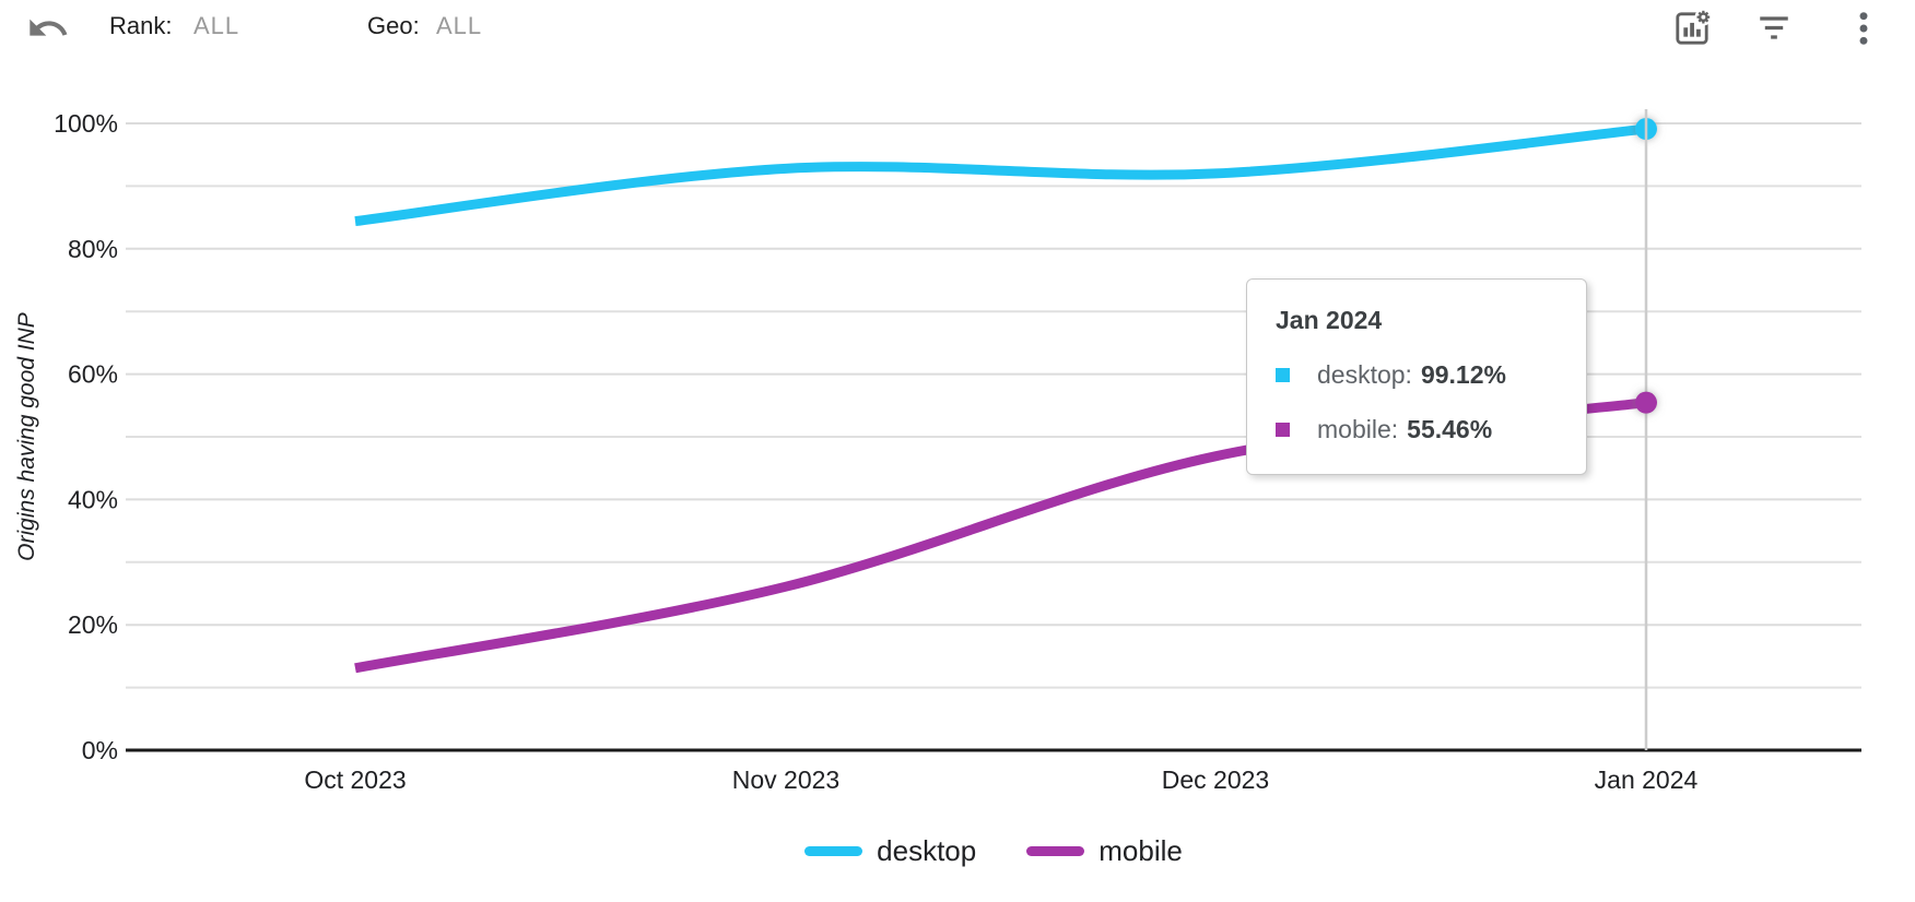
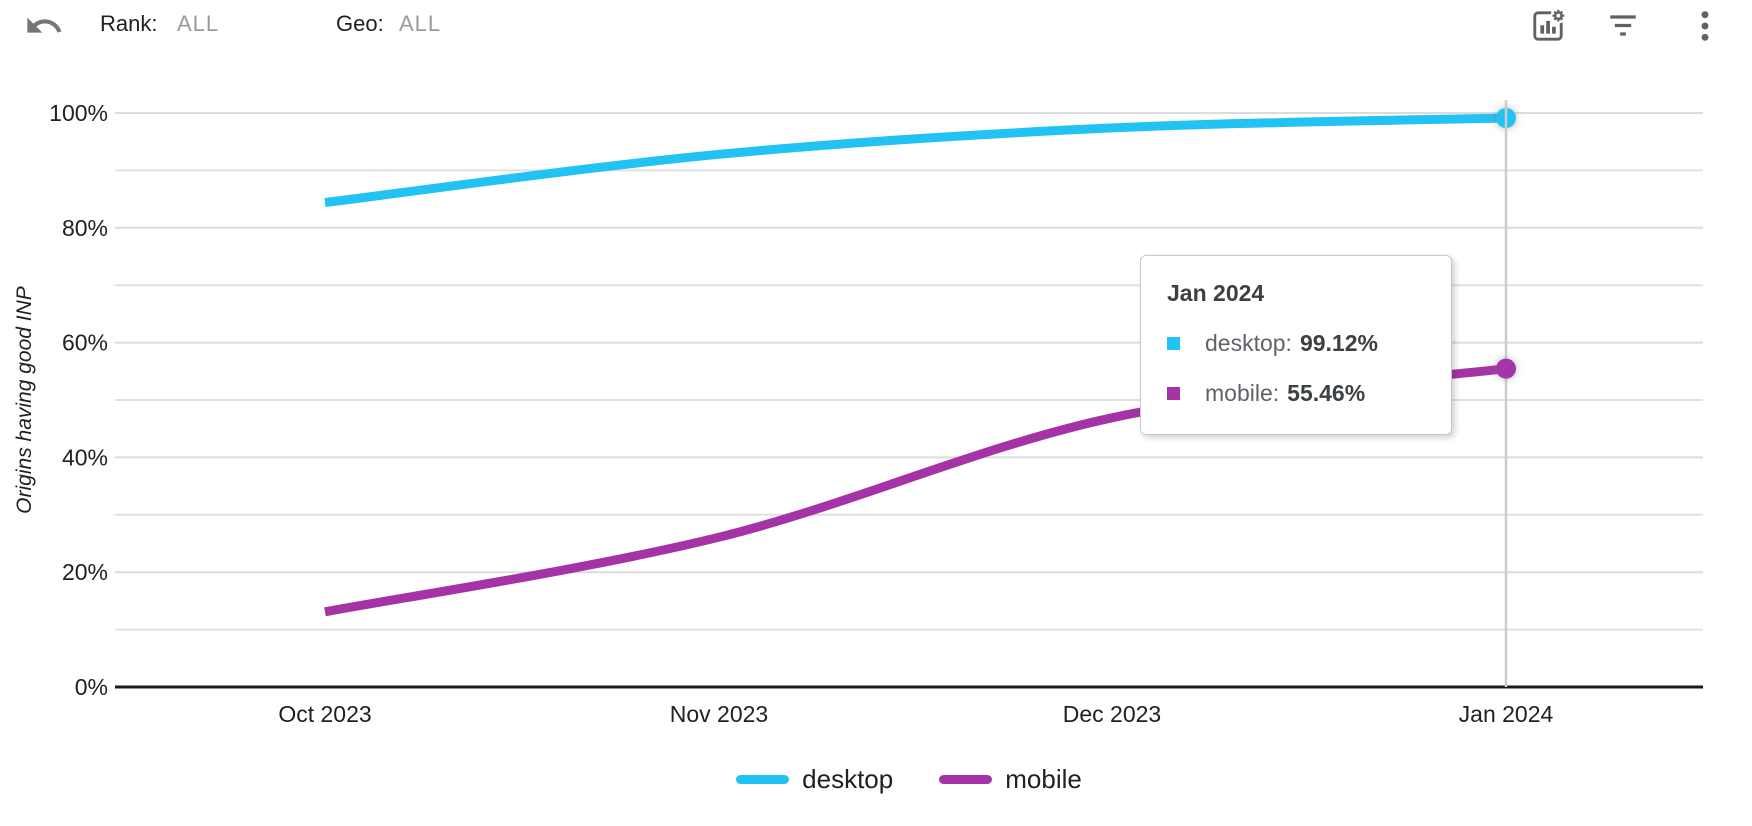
desktop/Dec 2023: 92% -> 97%
